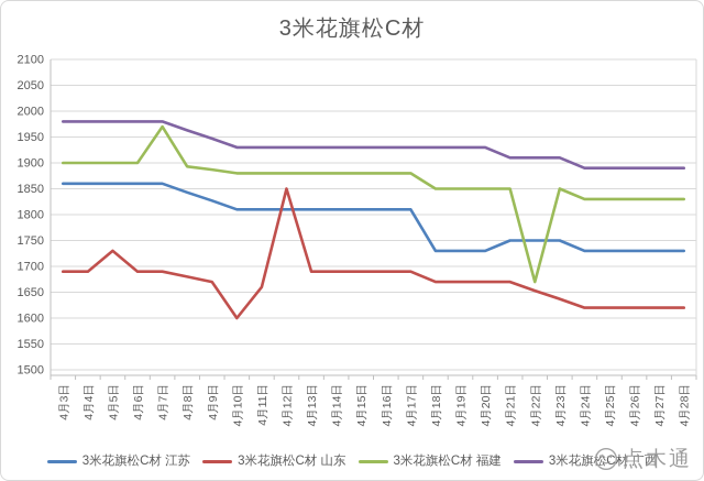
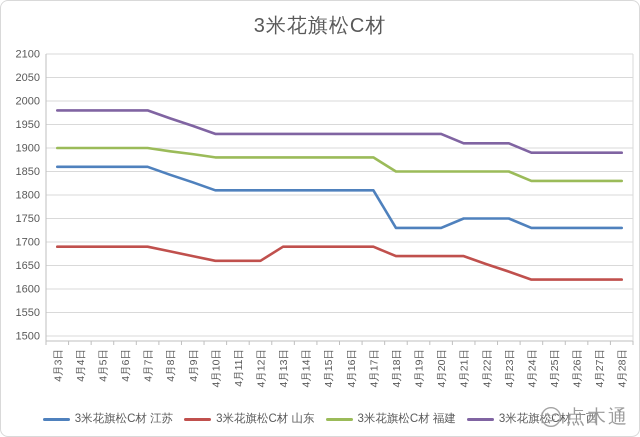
3米花旗松C材 山东/4月5日: 1730 -> 1690
3米花旗松C材 福建/4月7日: 1970 -> 1900
3米花旗松C材 山东/4月10日: 1600 -> 1660
3米花旗松C材 山东/4月12日: 1850 -> 1660
3米花旗松C材 福建/4月22日: 1670 -> 1850
